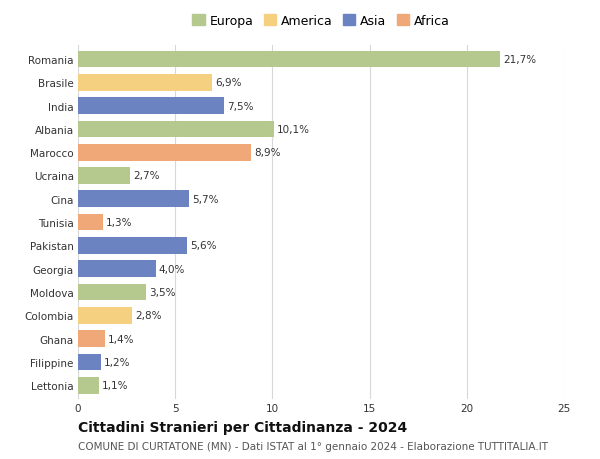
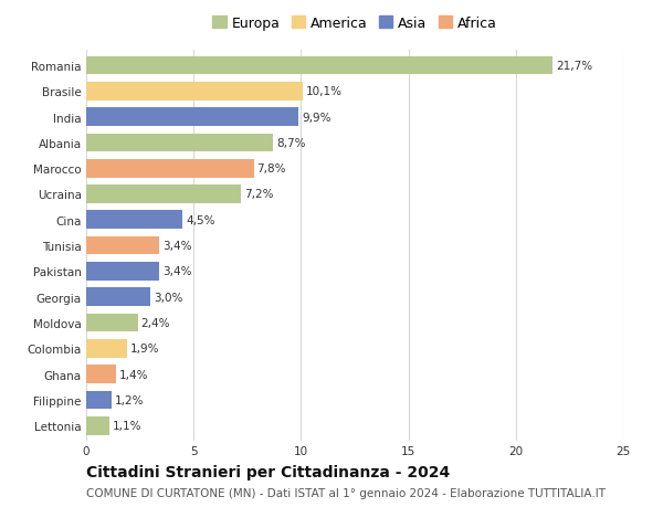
Brasile: 6,9% -> 10,1%
India: 7,5% -> 9,9%
Albania: 10,1% -> 8,7%
Marocco: 8,9% -> 7,8%
Ucraina: 2,7% -> 7,2%
Cina: 5,7% -> 4,5%
Tunisia: 1,3% -> 3,4%
Pakistan: 5,6% -> 3,4%
Georgia: 4,0% -> 3,0%
Moldova: 3,5% -> 2,4%
Colombia: 2,8% -> 1,9%
